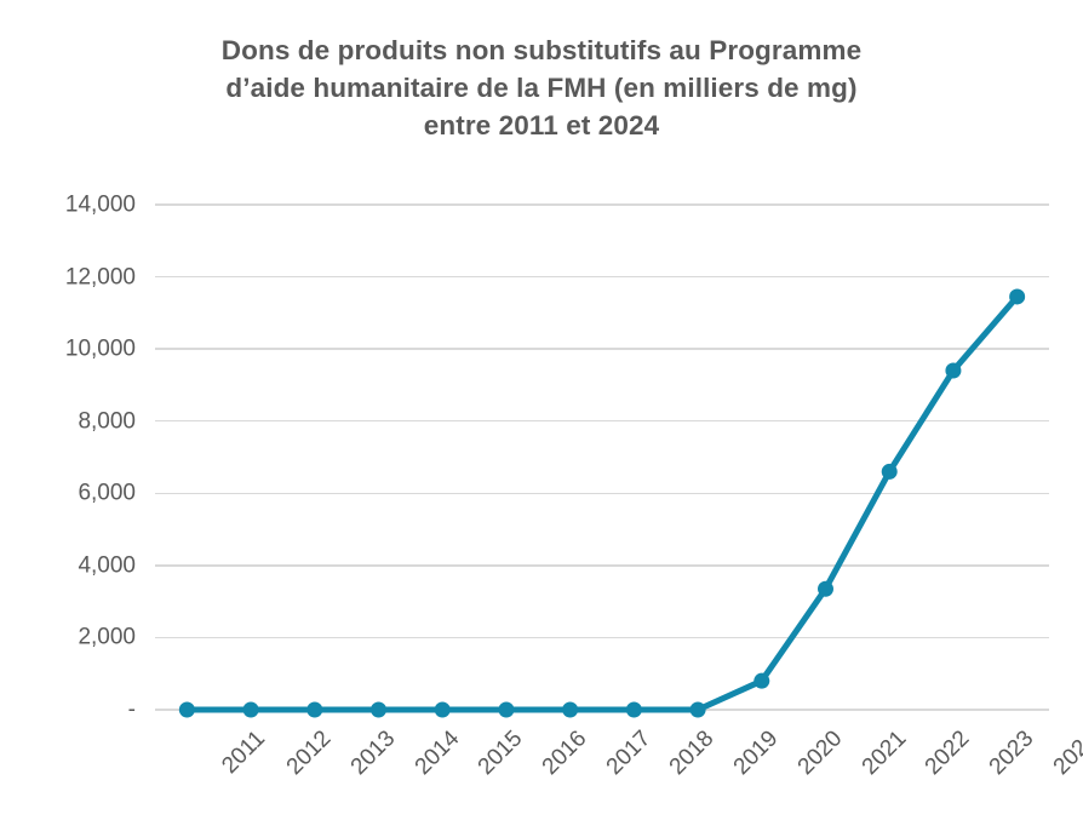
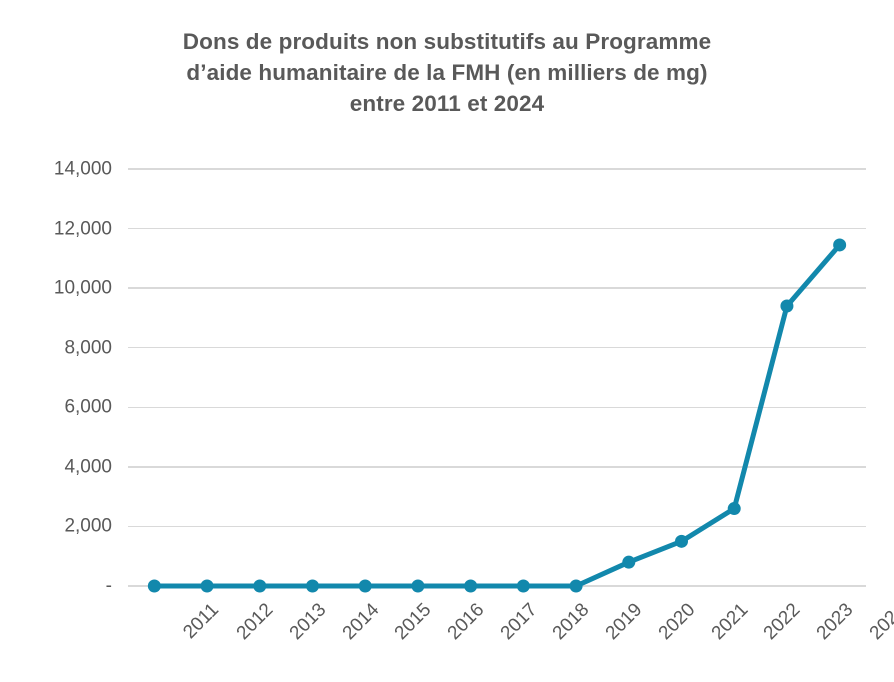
2021: 3400 -> 1500
2022: 6600 -> 2600
